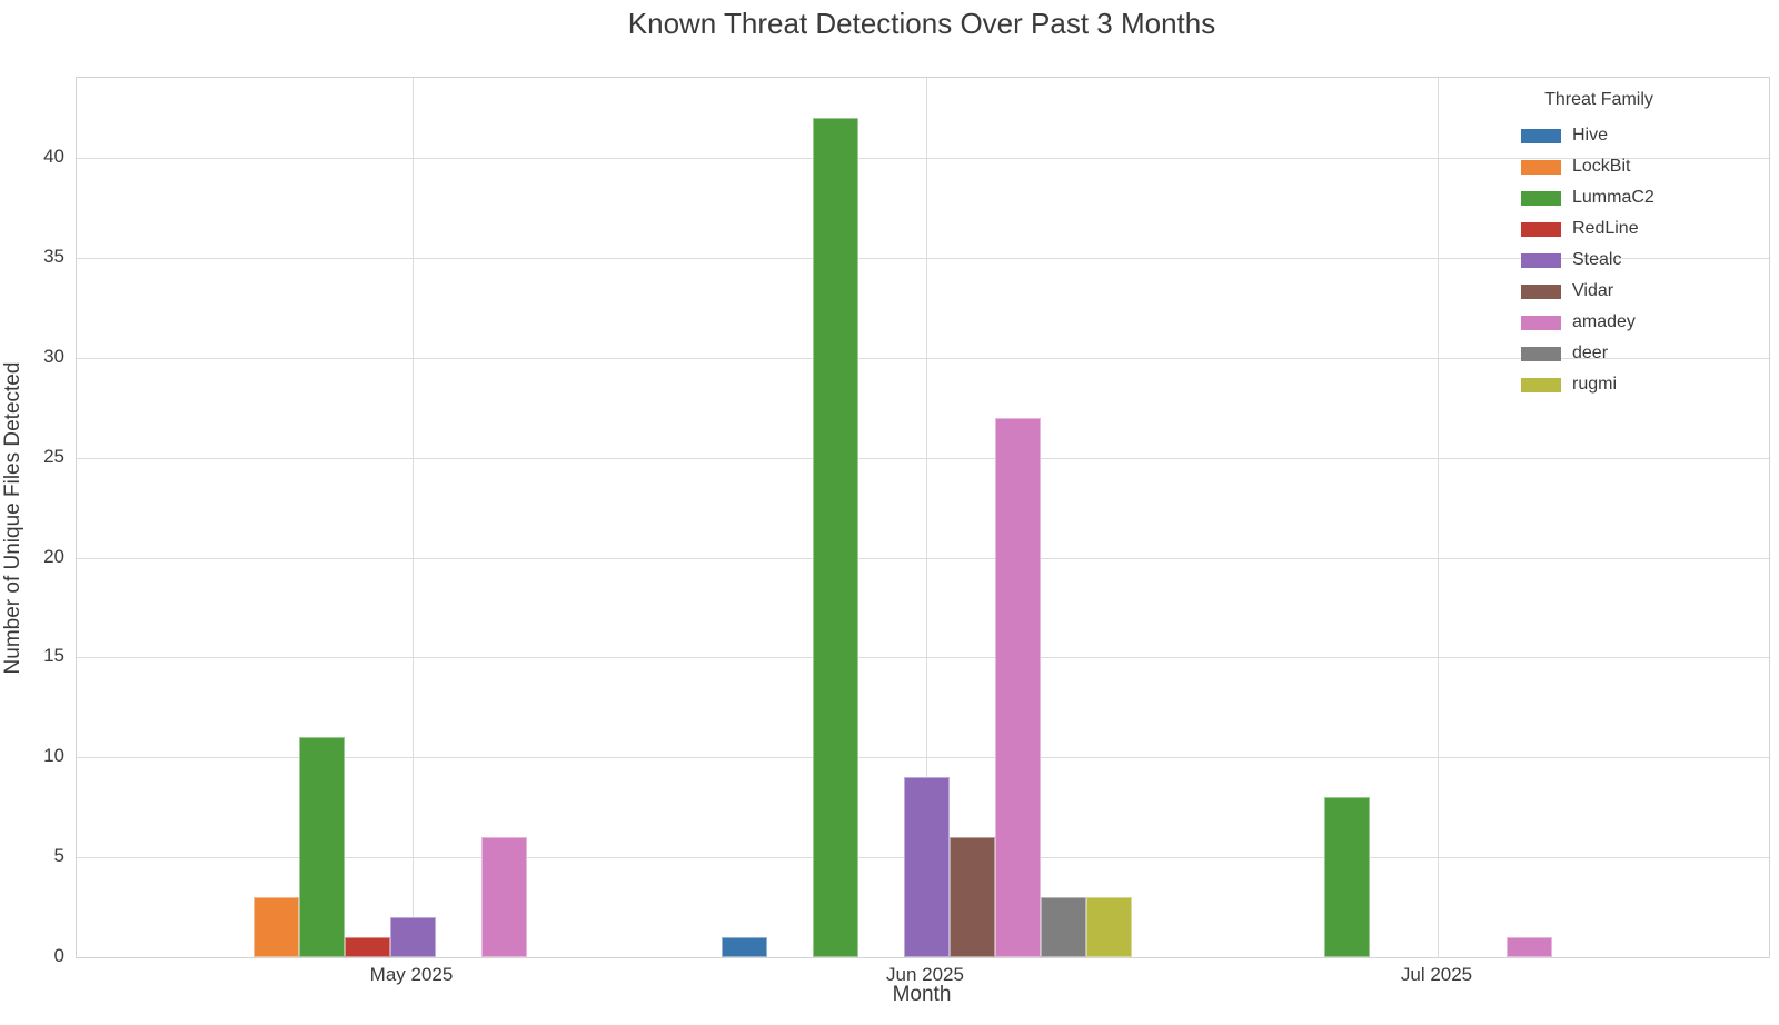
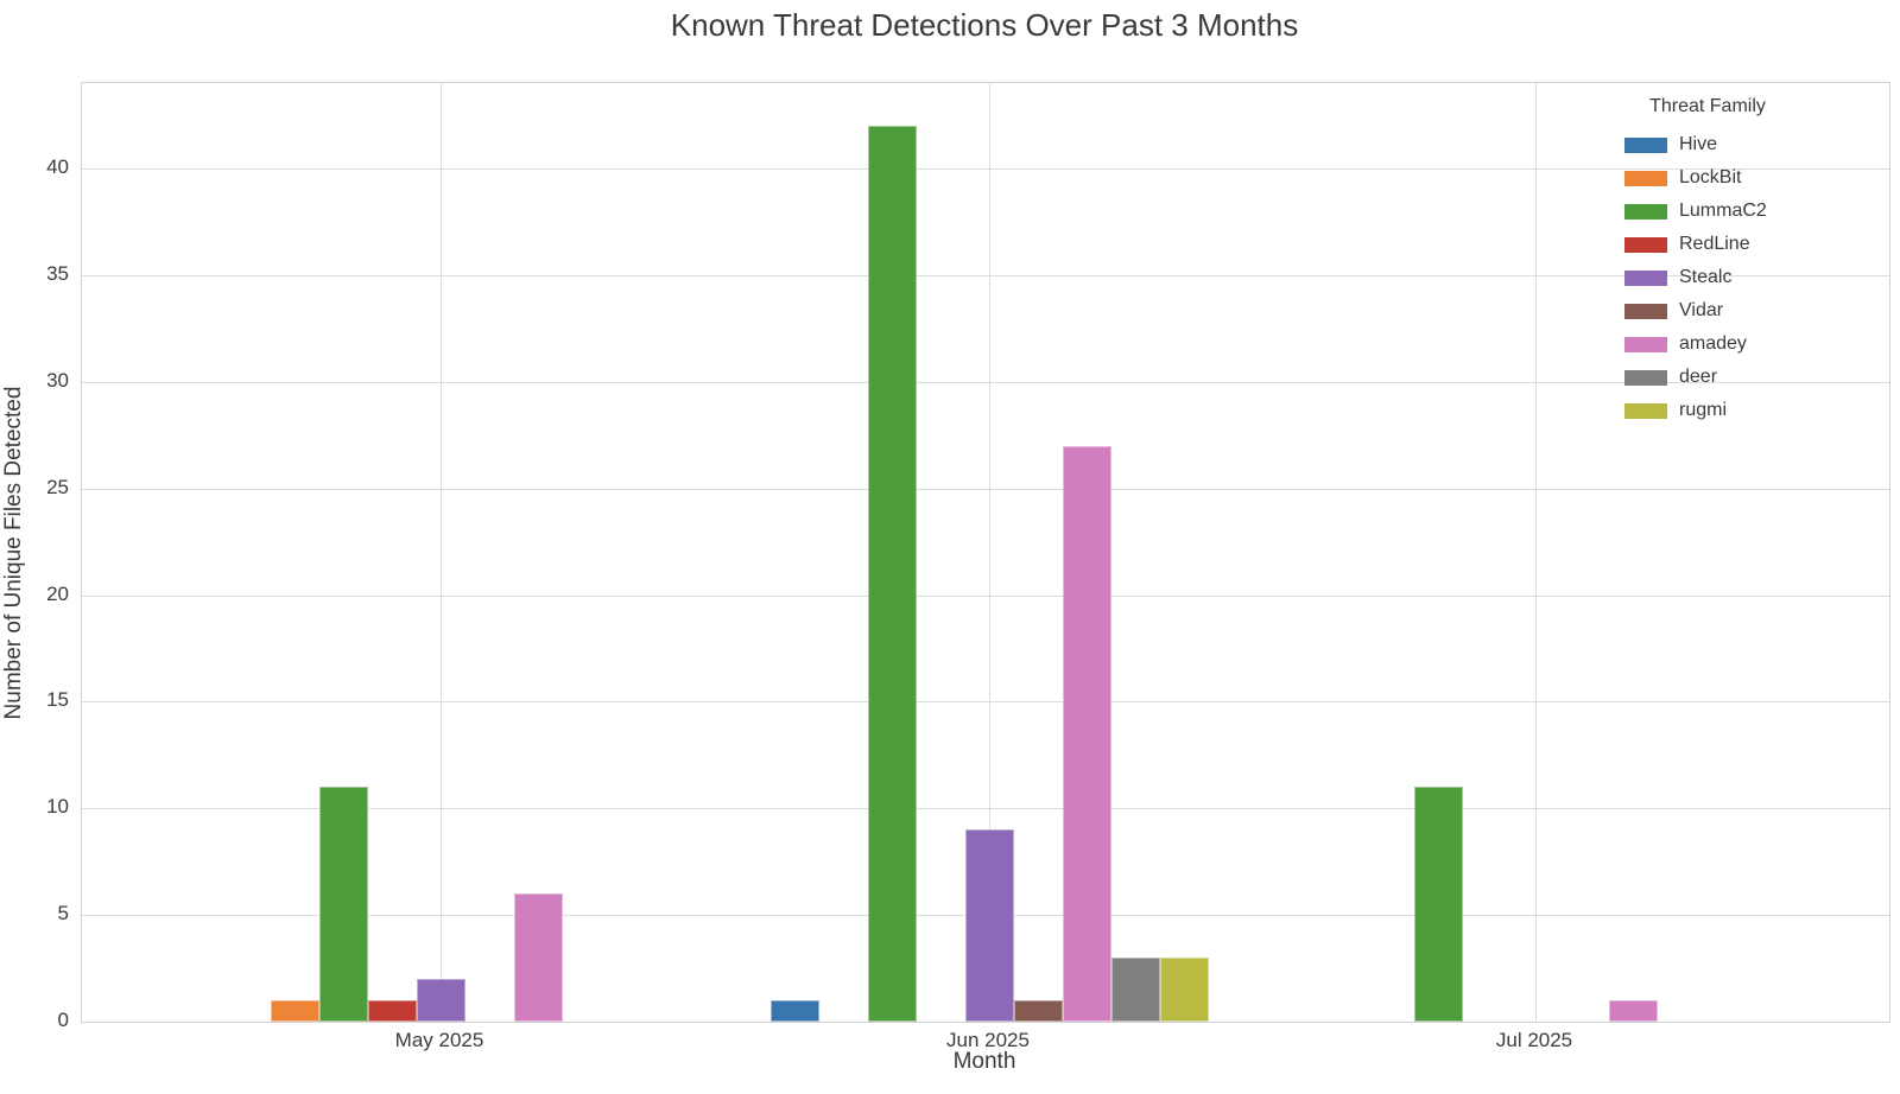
LockBit/May 2025: 3 -> 1
Vidar/Jun 2025: 6 -> 1
LummaC2/Jul 2025: 8 -> 11
